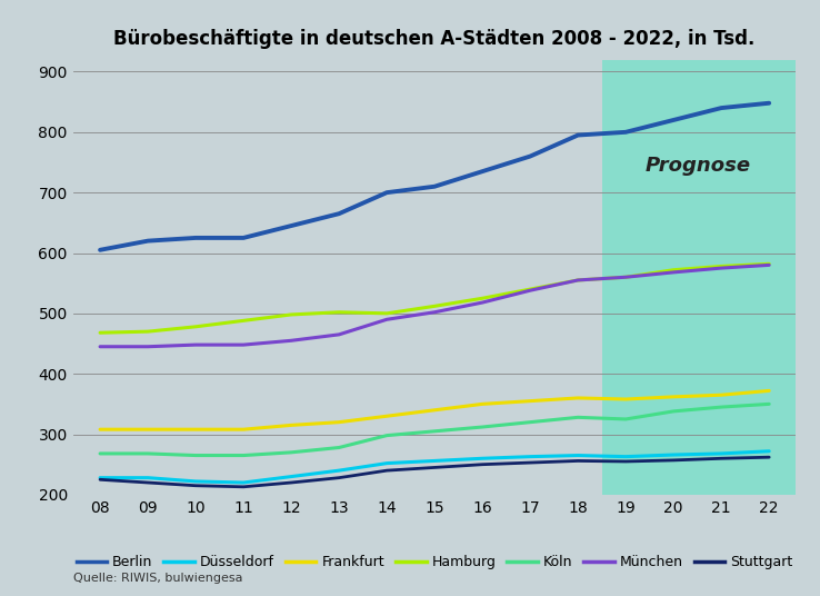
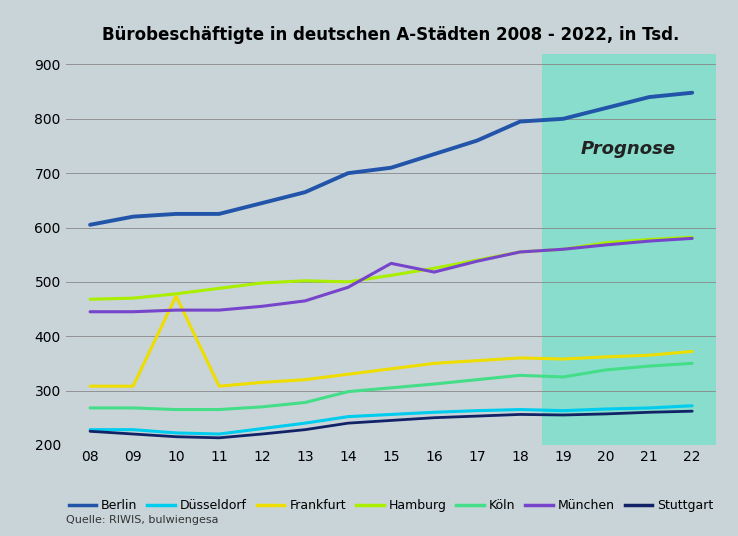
Frankfurt/10: 308 -> 474
München/15: 502 -> 534
